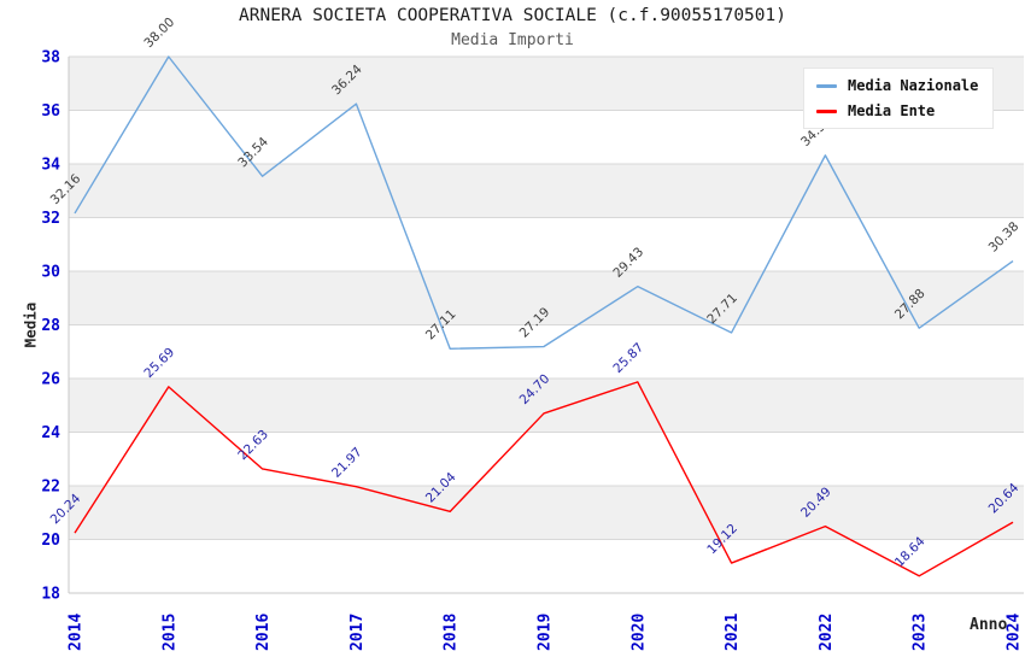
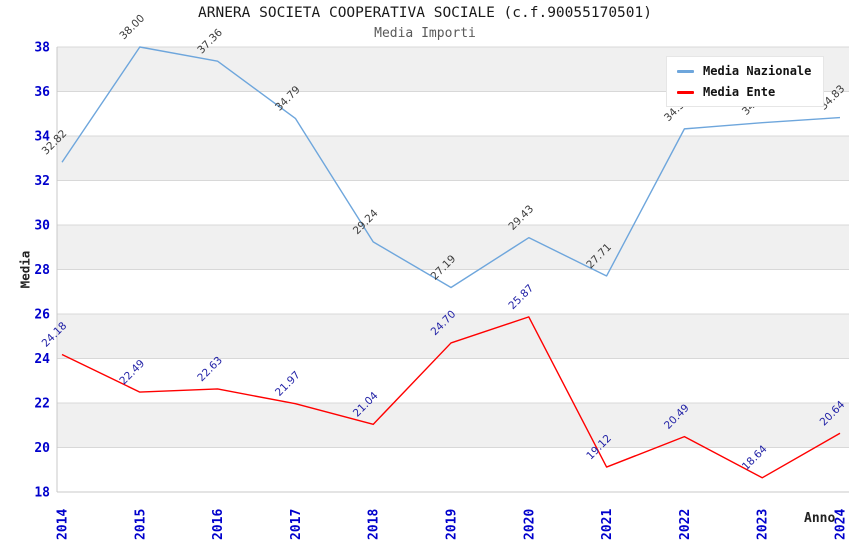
Media Nazionale/2014: 32.16 -> 32.82
Media Ente/2014: 20.24 -> 24.18
Media Ente/2015: 25.69 -> 22.49
Media Nazionale/2016: 33.54 -> 37.36
Media Nazionale/2017: 36.24 -> 34.79
Media Nazionale/2018: 27.11 -> 29.24
Media Nazionale/2023: 27.88 -> 34.60
Media Nazionale/2024: 30.38 -> 34.83
